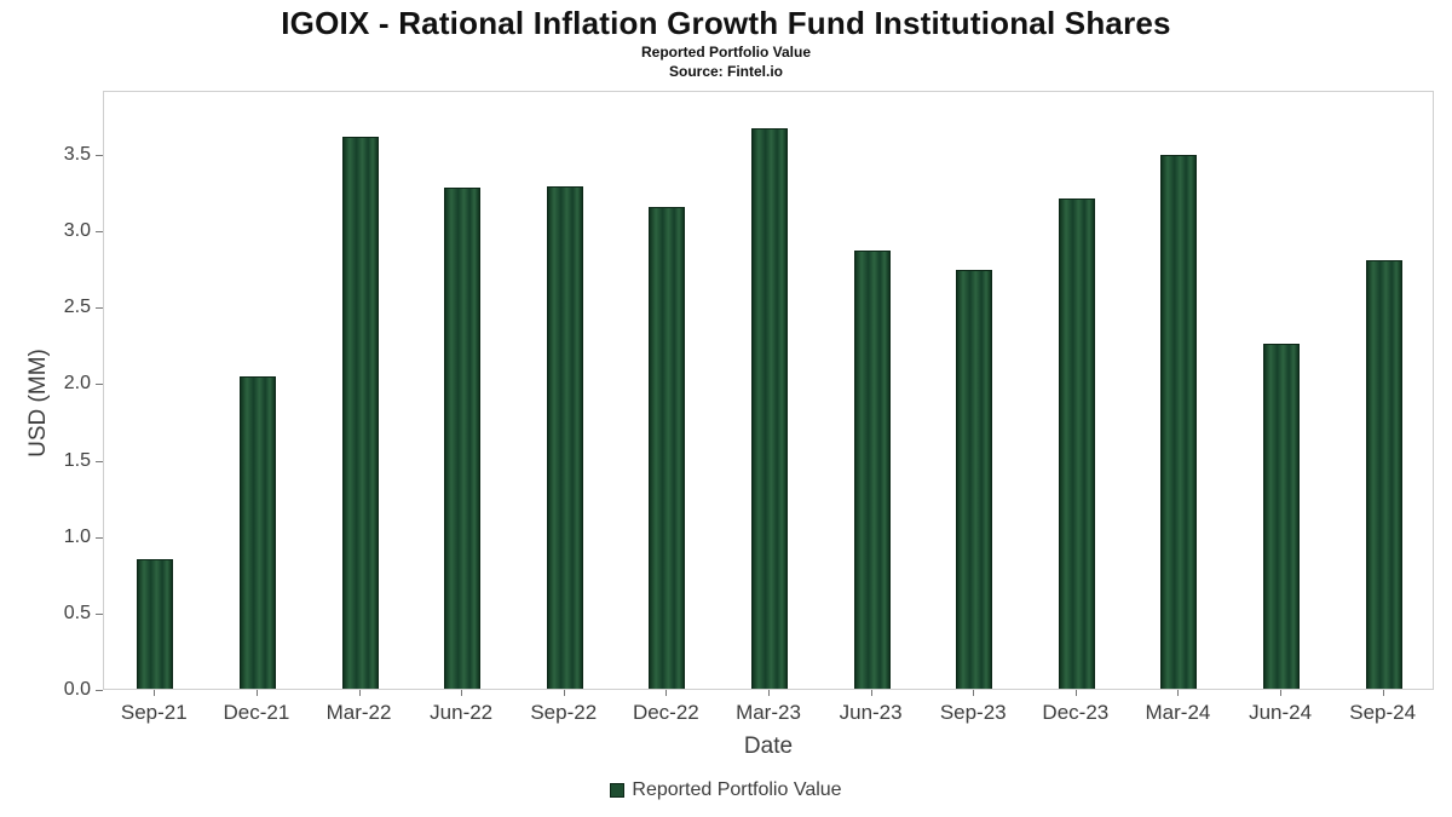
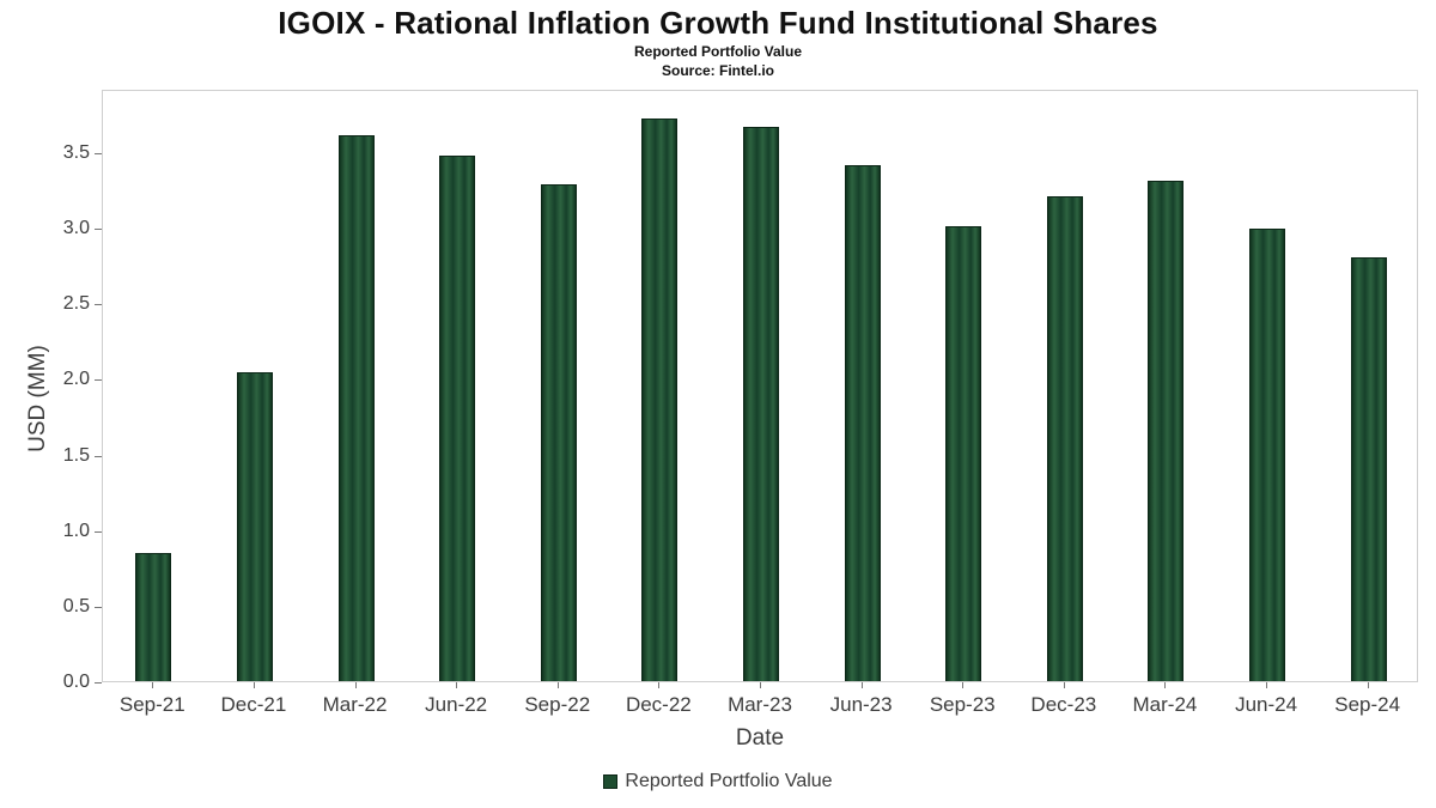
Jun-22: 3.28 -> 3.48
Dec-22: 3.15 -> 3.72
Jun-23: 2.87 -> 3.41
Sep-23: 2.74 -> 3.01
Mar-24: 3.49 -> 3.31
Jun-24: 2.26 -> 2.99
